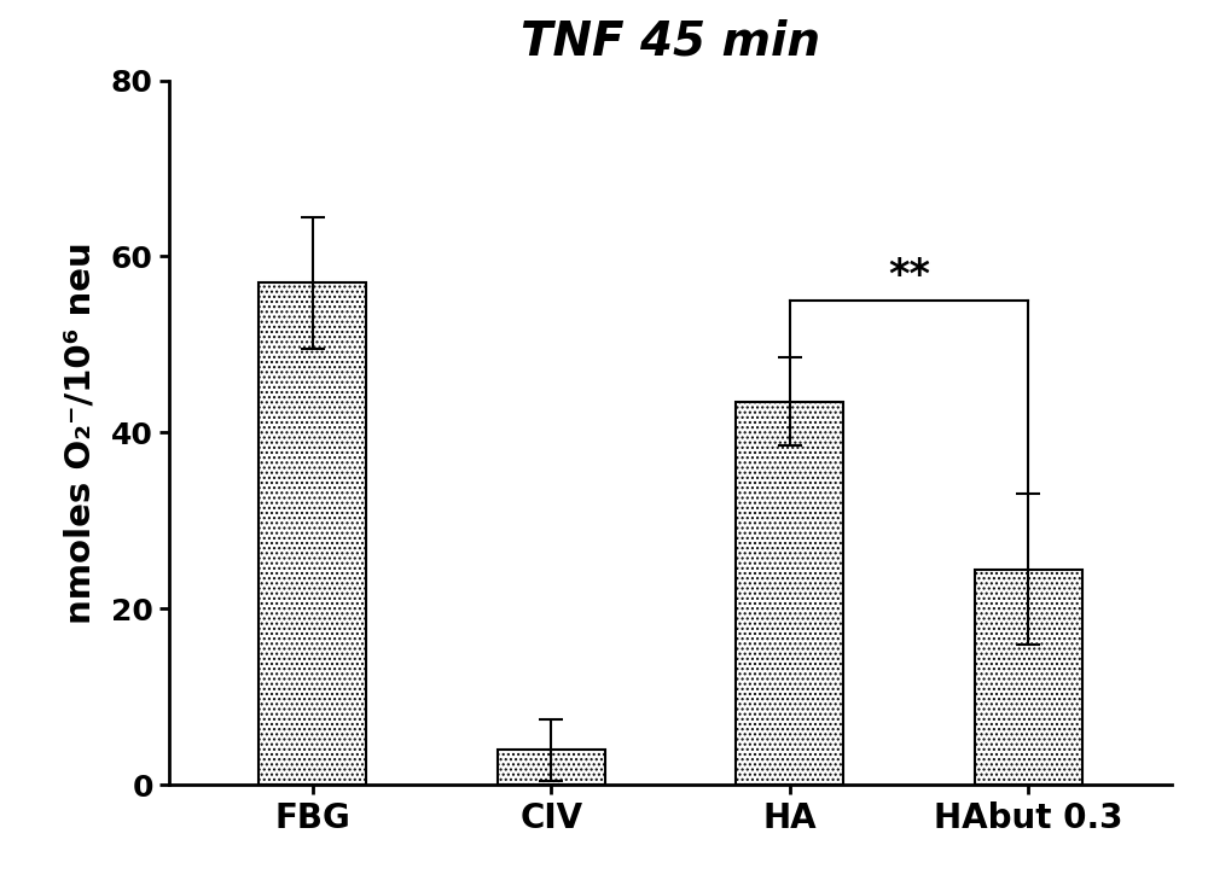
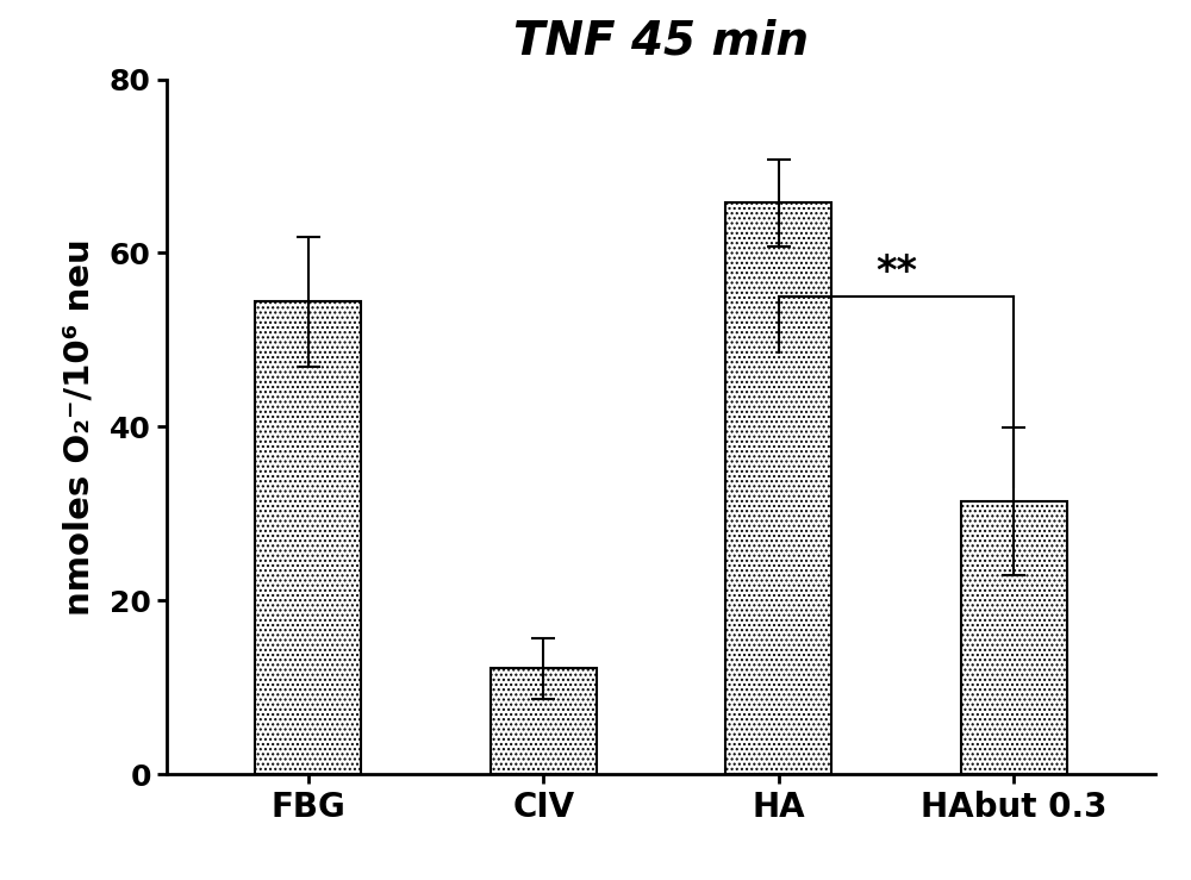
FBG: 57.0 -> 54.4
CIV: 4.0 -> 12.2
HA: 43.5 -> 65.8
HAbut 0.3: 24.5 -> 31.4
